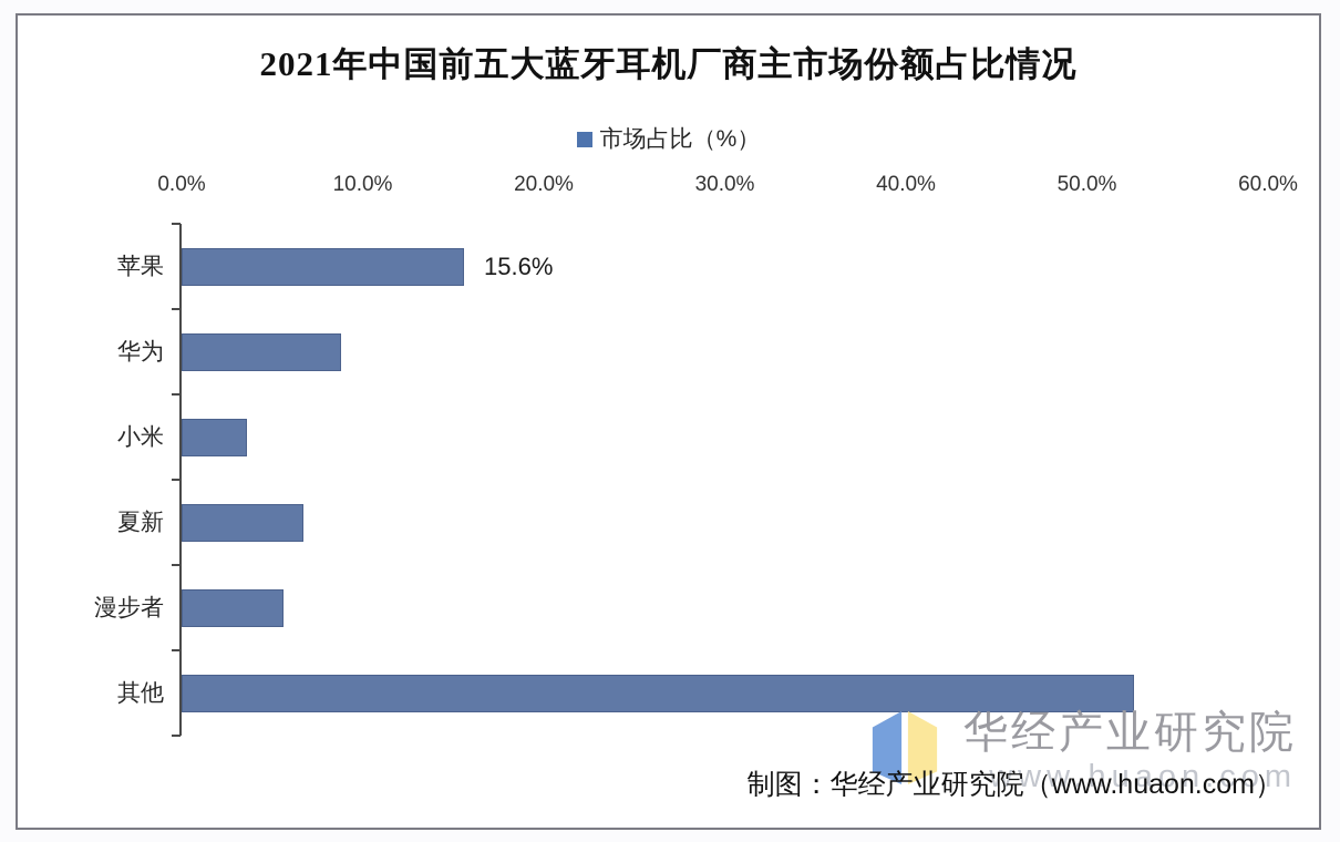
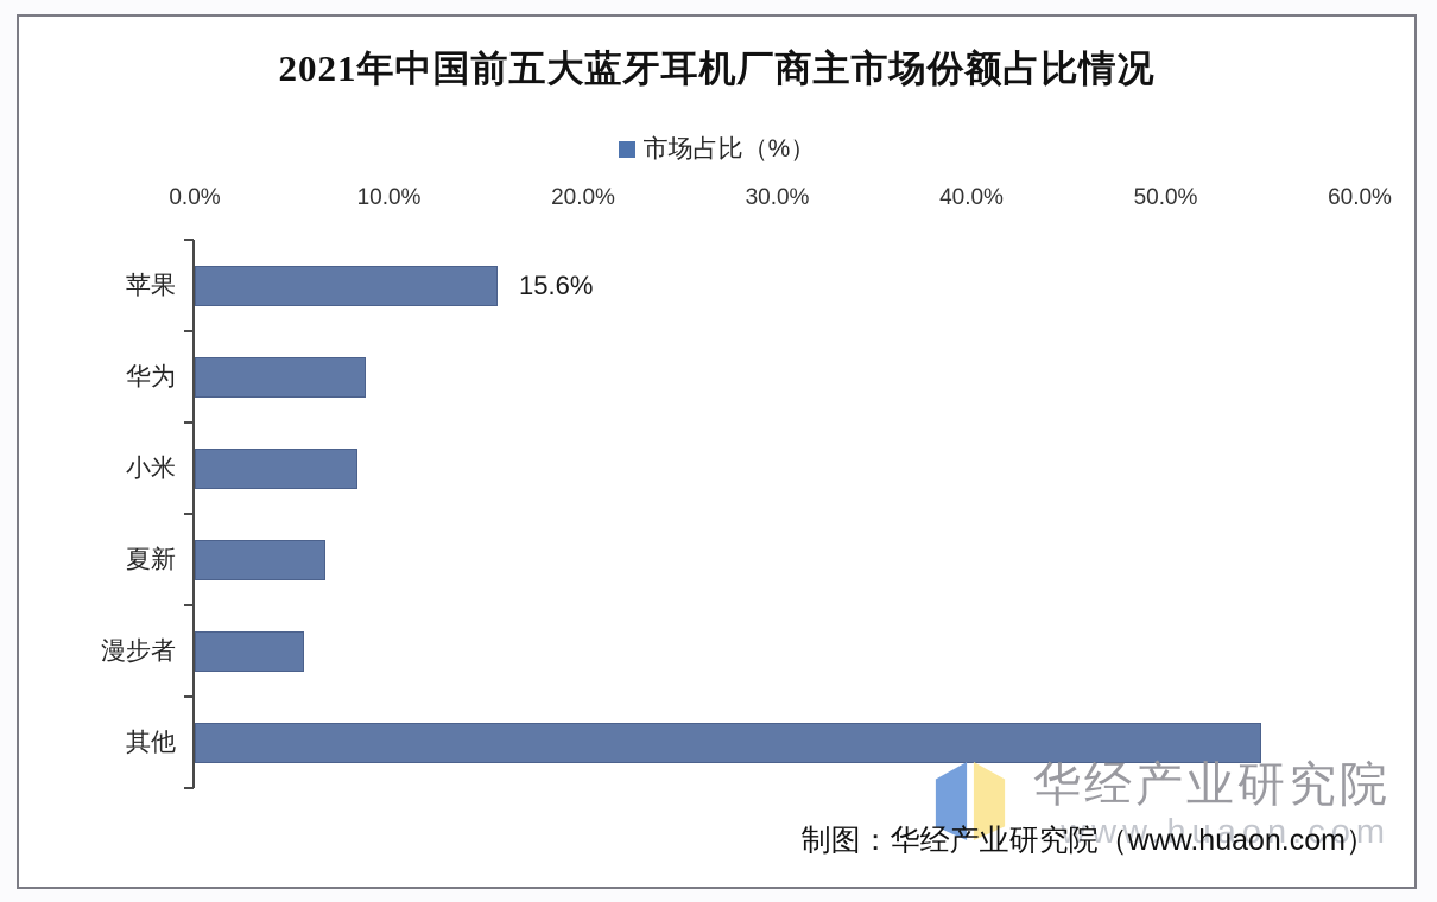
小米: 3.6% -> 8.4%
其他: 52.6% -> 54.9%
